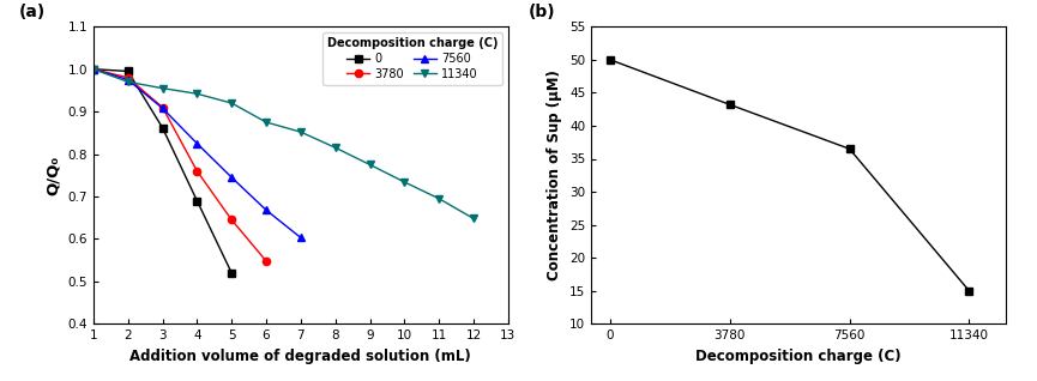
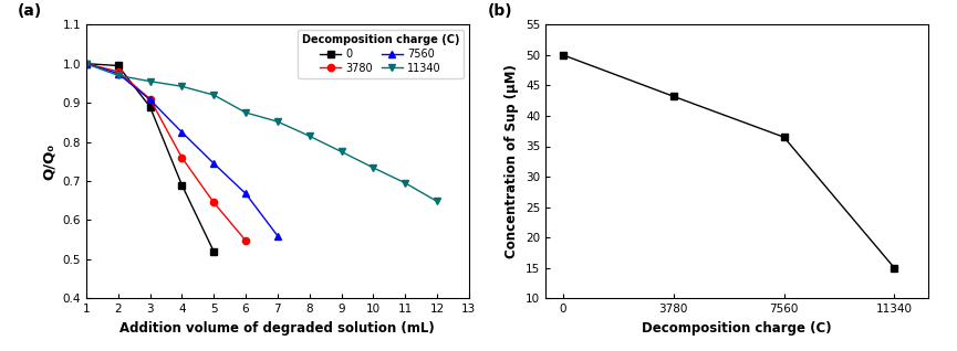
0/3: 0.862 -> 0.890
7560/7: 0.603 -> 0.560
